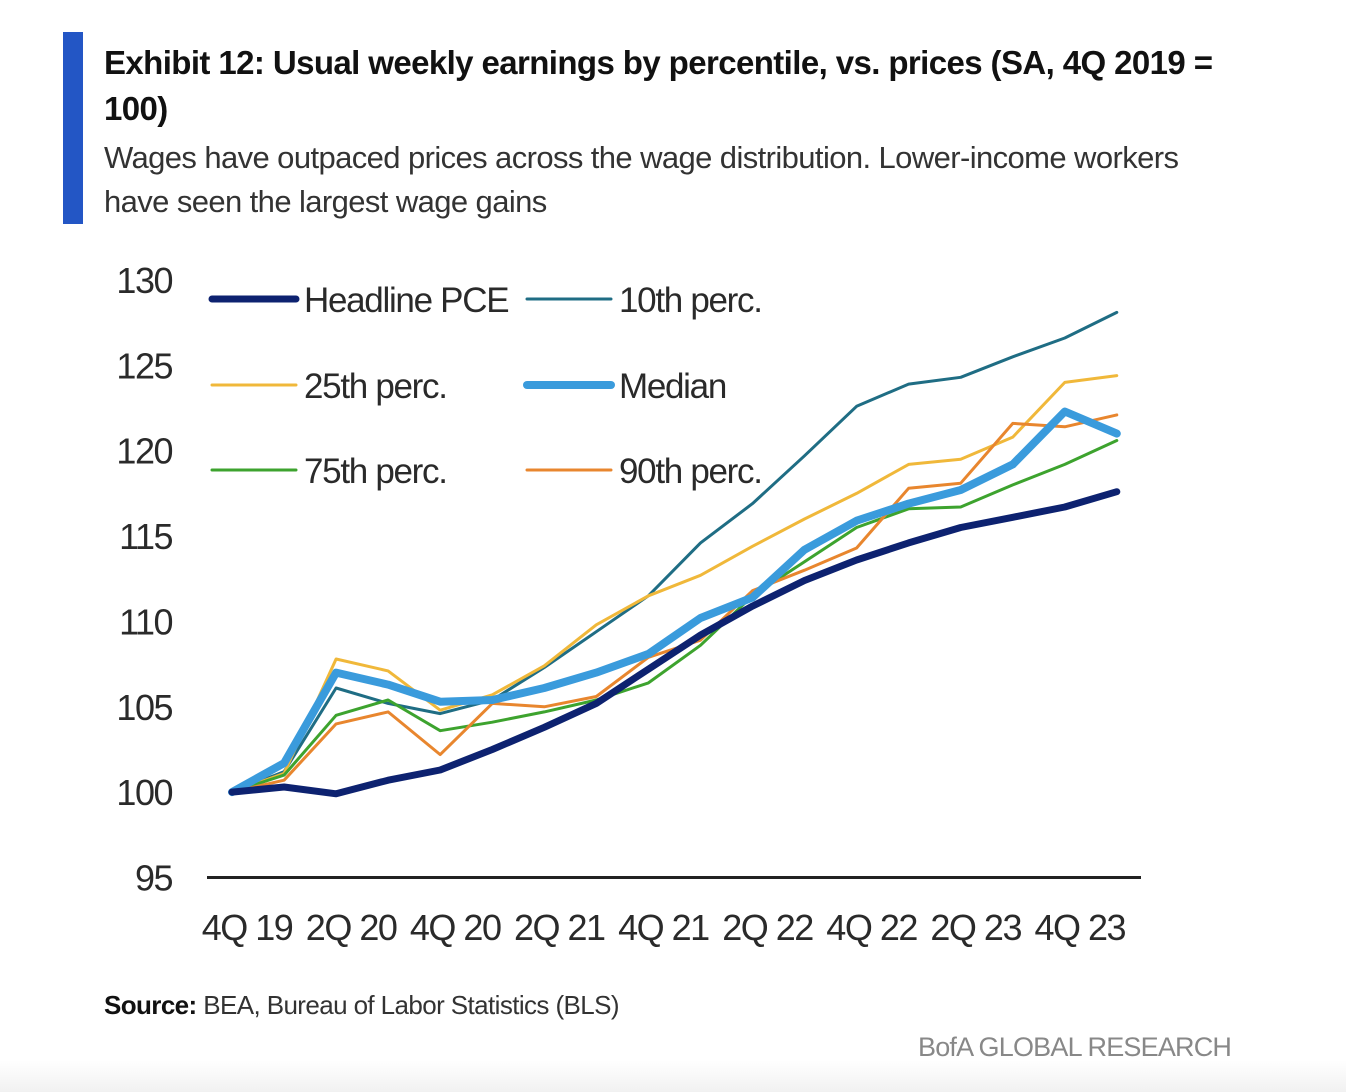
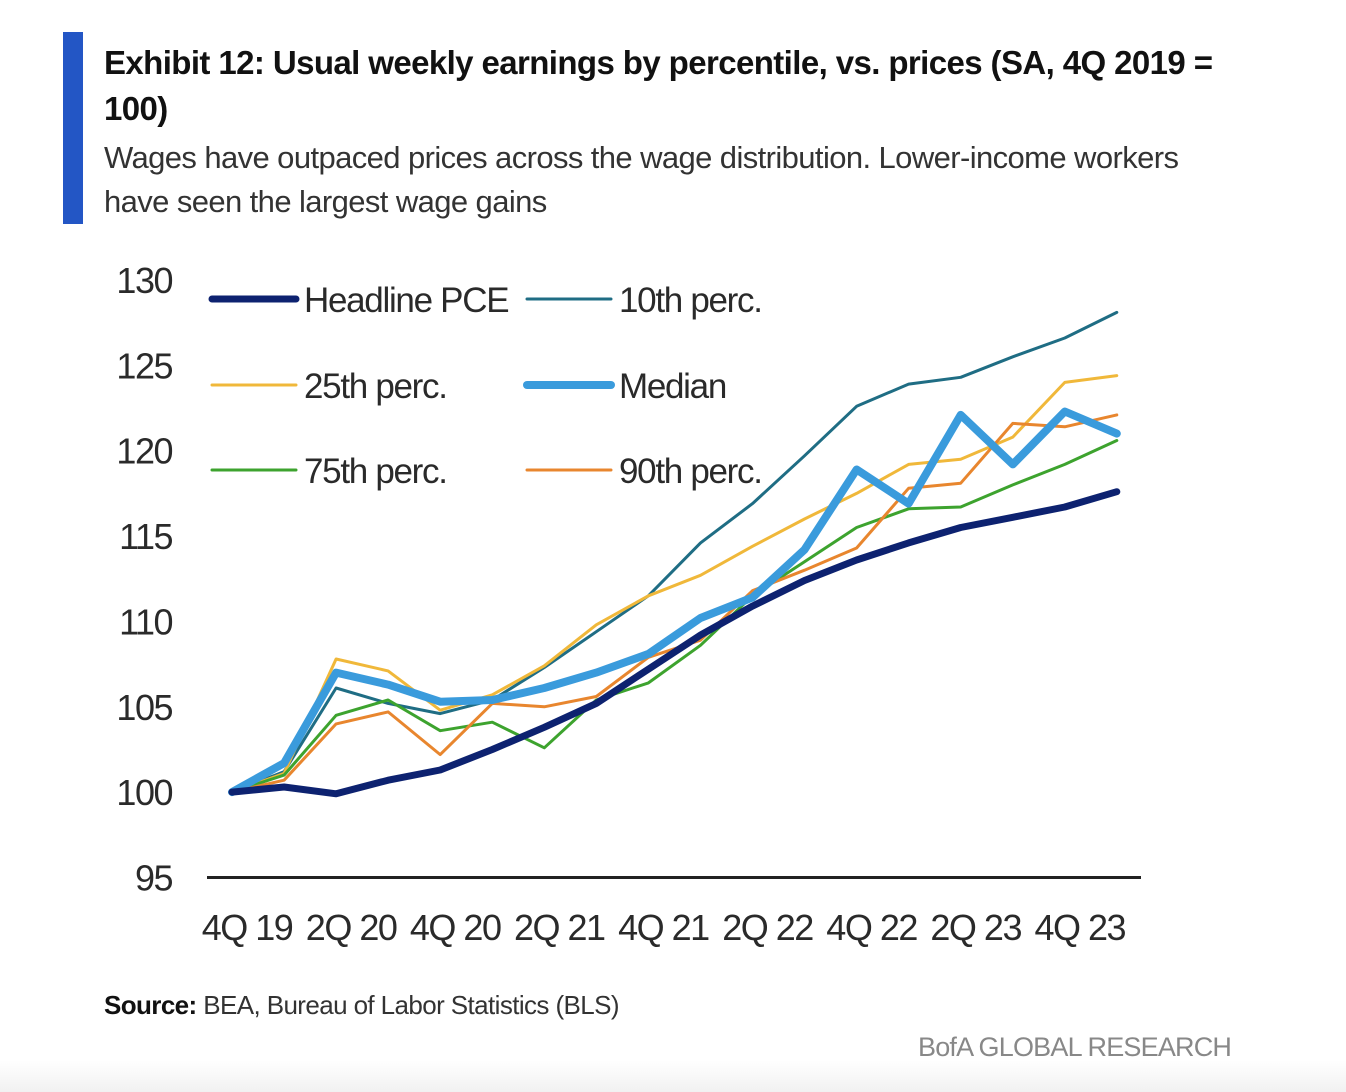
75th perc./2Q21: 104.7 -> 102.6
Median/4Q22: 115.9 -> 118.9
Median/2Q23: 117.7 -> 122.1
